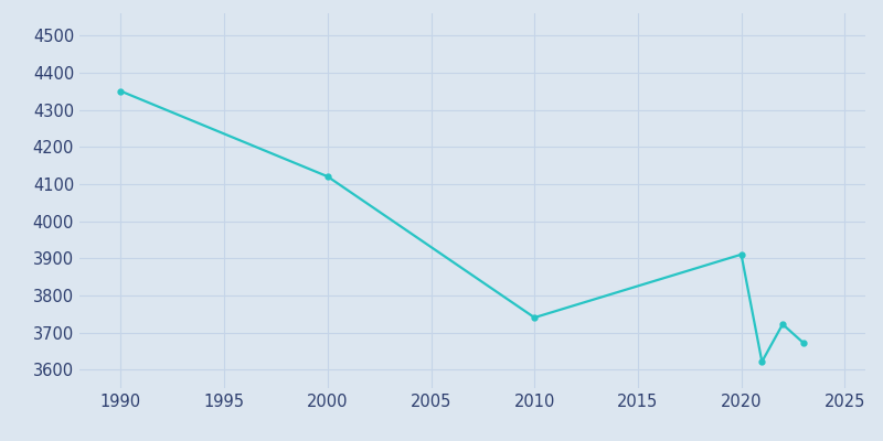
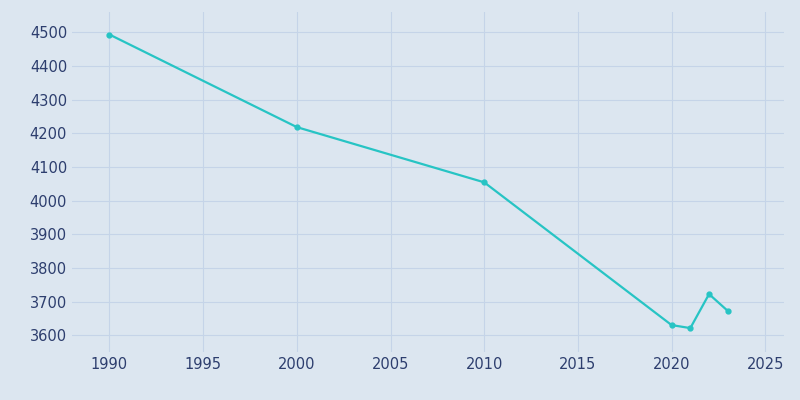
1990: 4350 -> 4493
2000: 4120 -> 4218
2010: 3740 -> 4054
2020: 3910 -> 3630
